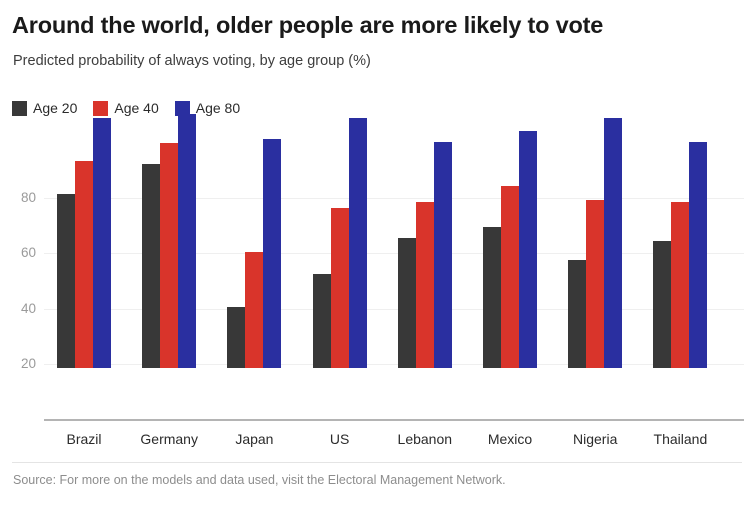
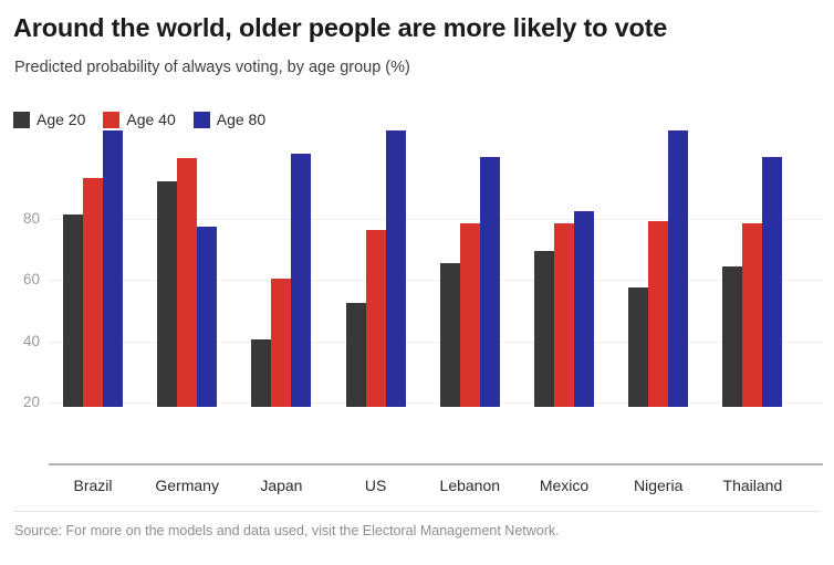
Age 80/Germany: 92 -> 59
Age 40/Mexico: 66 -> 60
Age 80/Mexico: 86 -> 64
